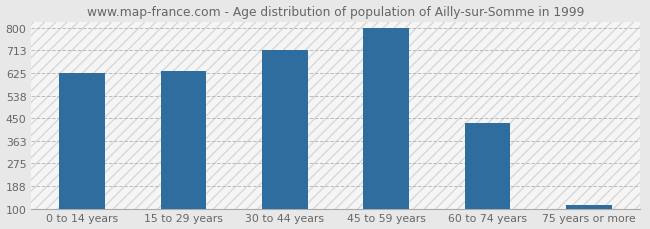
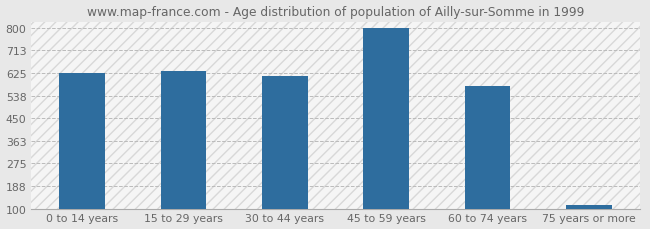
30 to 44 years: 716 -> 615
60 to 74 years: 430 -> 575
